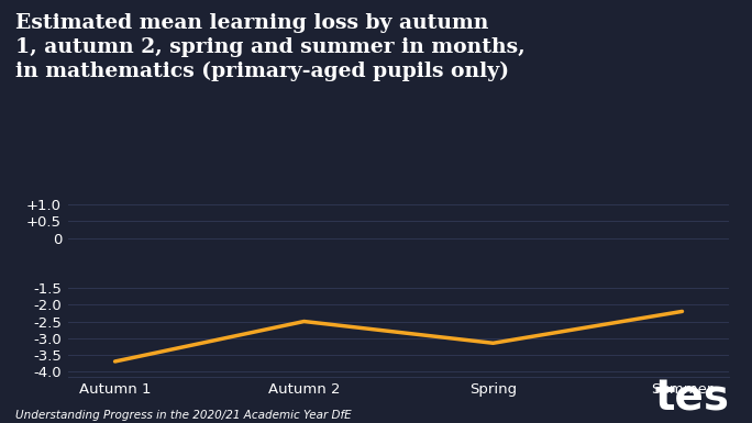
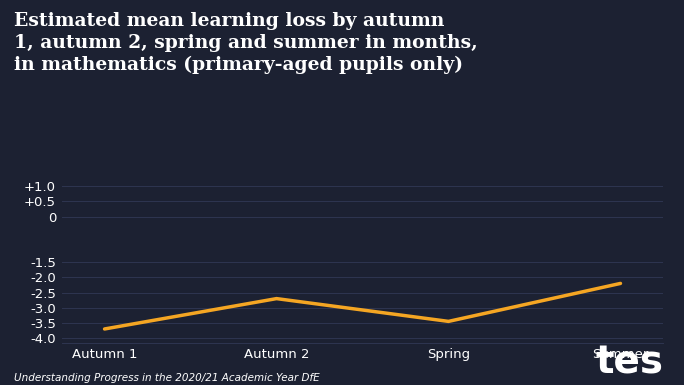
Autumn 2: -2.50 -> -2.70
Spring: -3.15 -> -3.45
